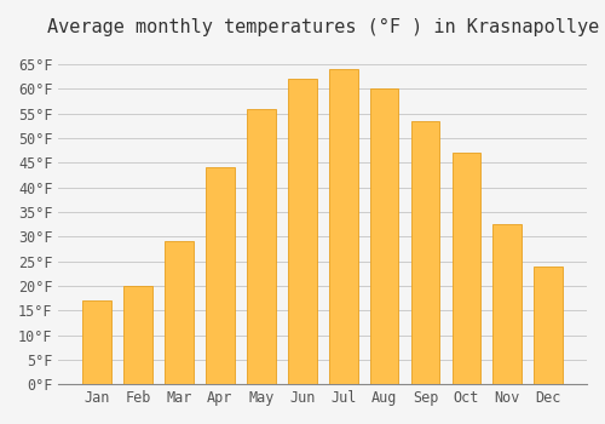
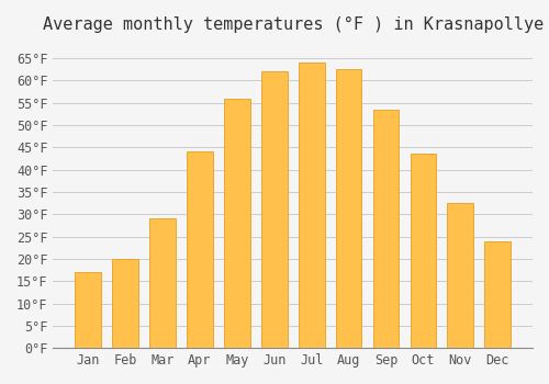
Aug: 60.0°F -> 62.5°F
Oct: 47.0°F -> 43.5°F
